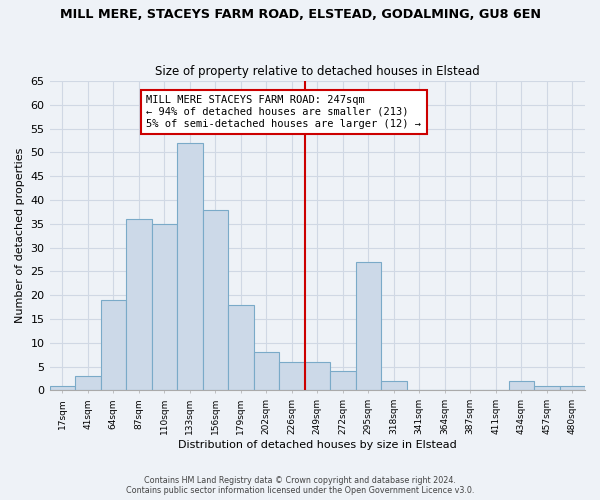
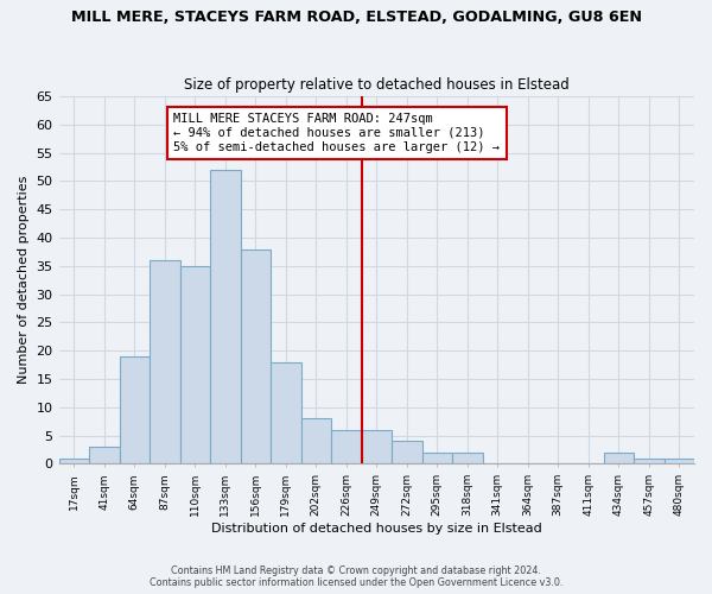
295sqm: 27 -> 2
